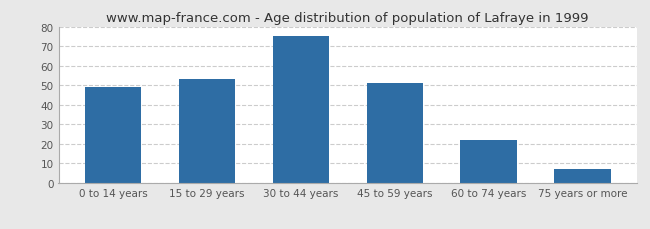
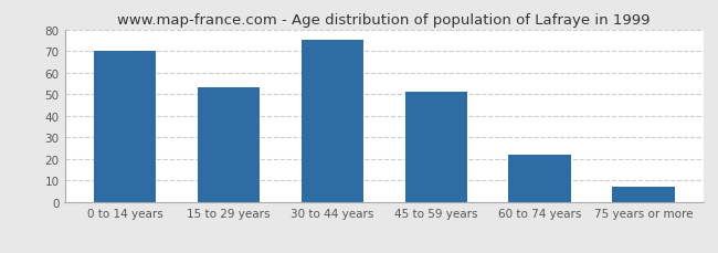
0 to 14 years: 49 -> 70
